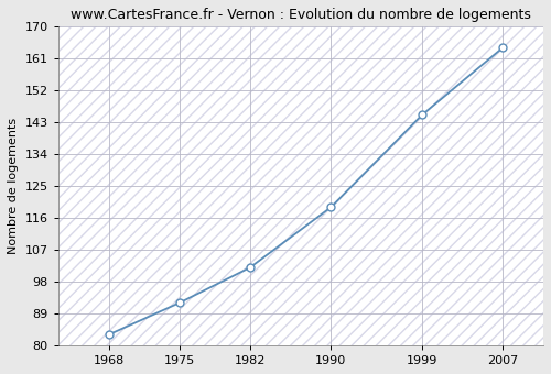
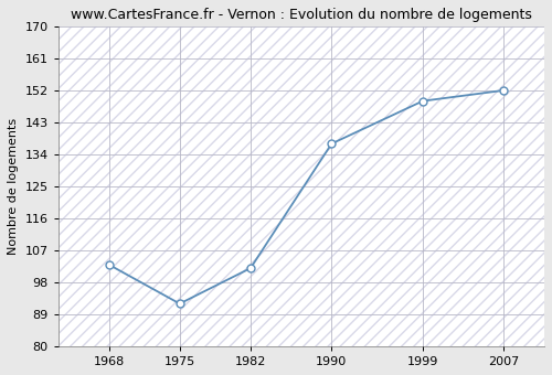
1968: 83 -> 103
1990: 119 -> 137
1999: 145 -> 149
2007: 164 -> 152
